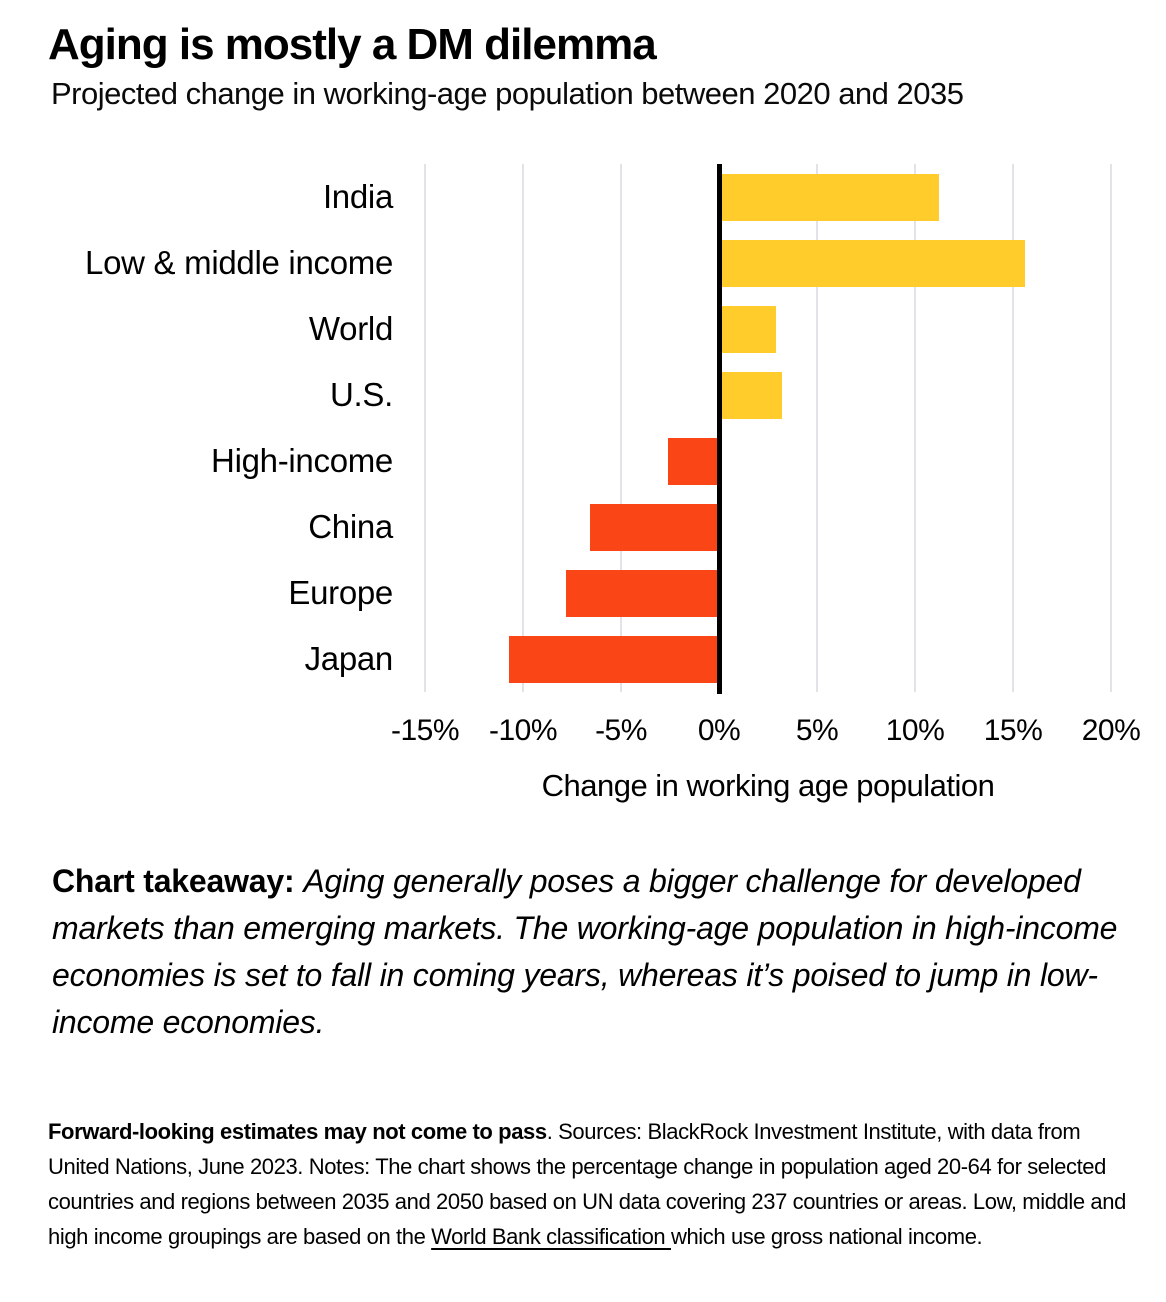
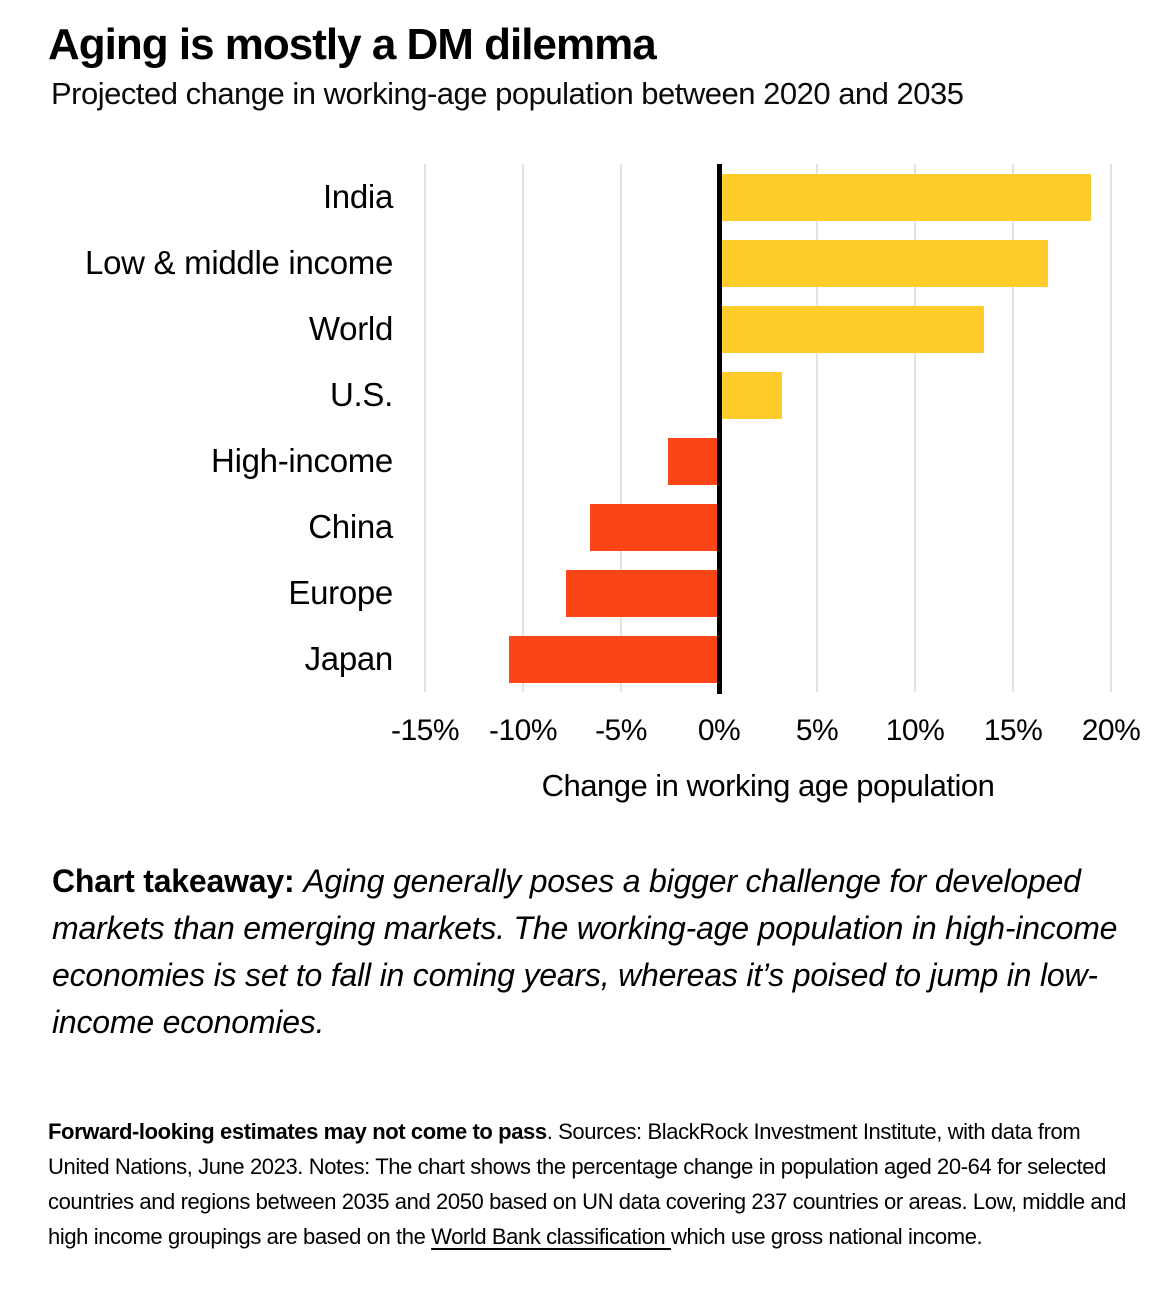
India: 11.2% -> 19.0%
Low & middle income: 15.6% -> 16.8%
World: 2.9% -> 13.5%
